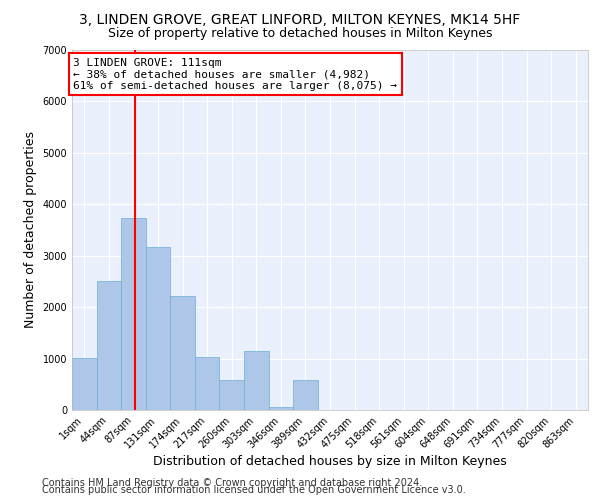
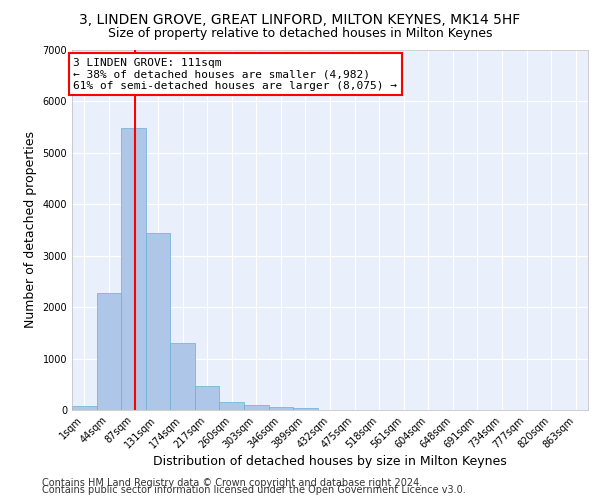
1sqm: 1020 -> 80
44sqm: 2500 -> 2280
87sqm: 3740 -> 5480
131sqm: 3160 -> 3450
174sqm: 2220 -> 1310
217sqm: 1040 -> 470
260sqm: 580 -> 160
303sqm: 1140 -> 90
389sqm: 580 -> 30
